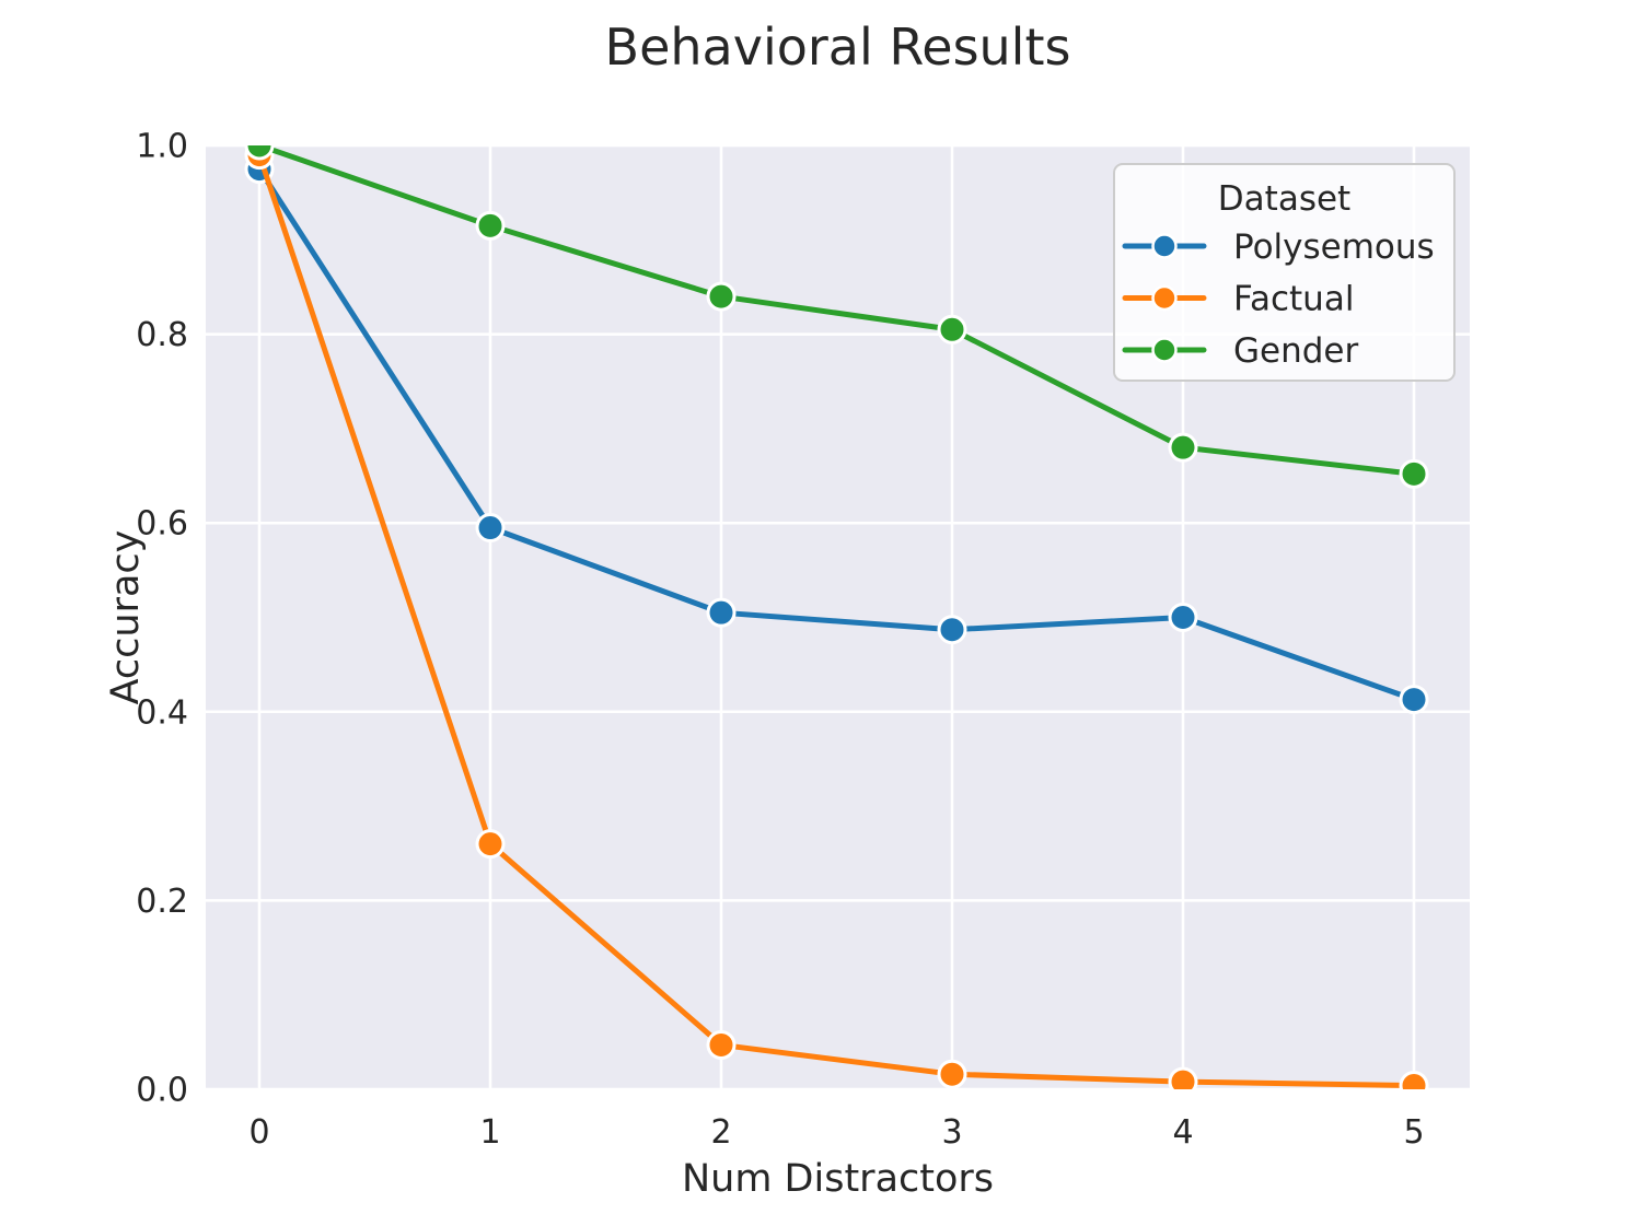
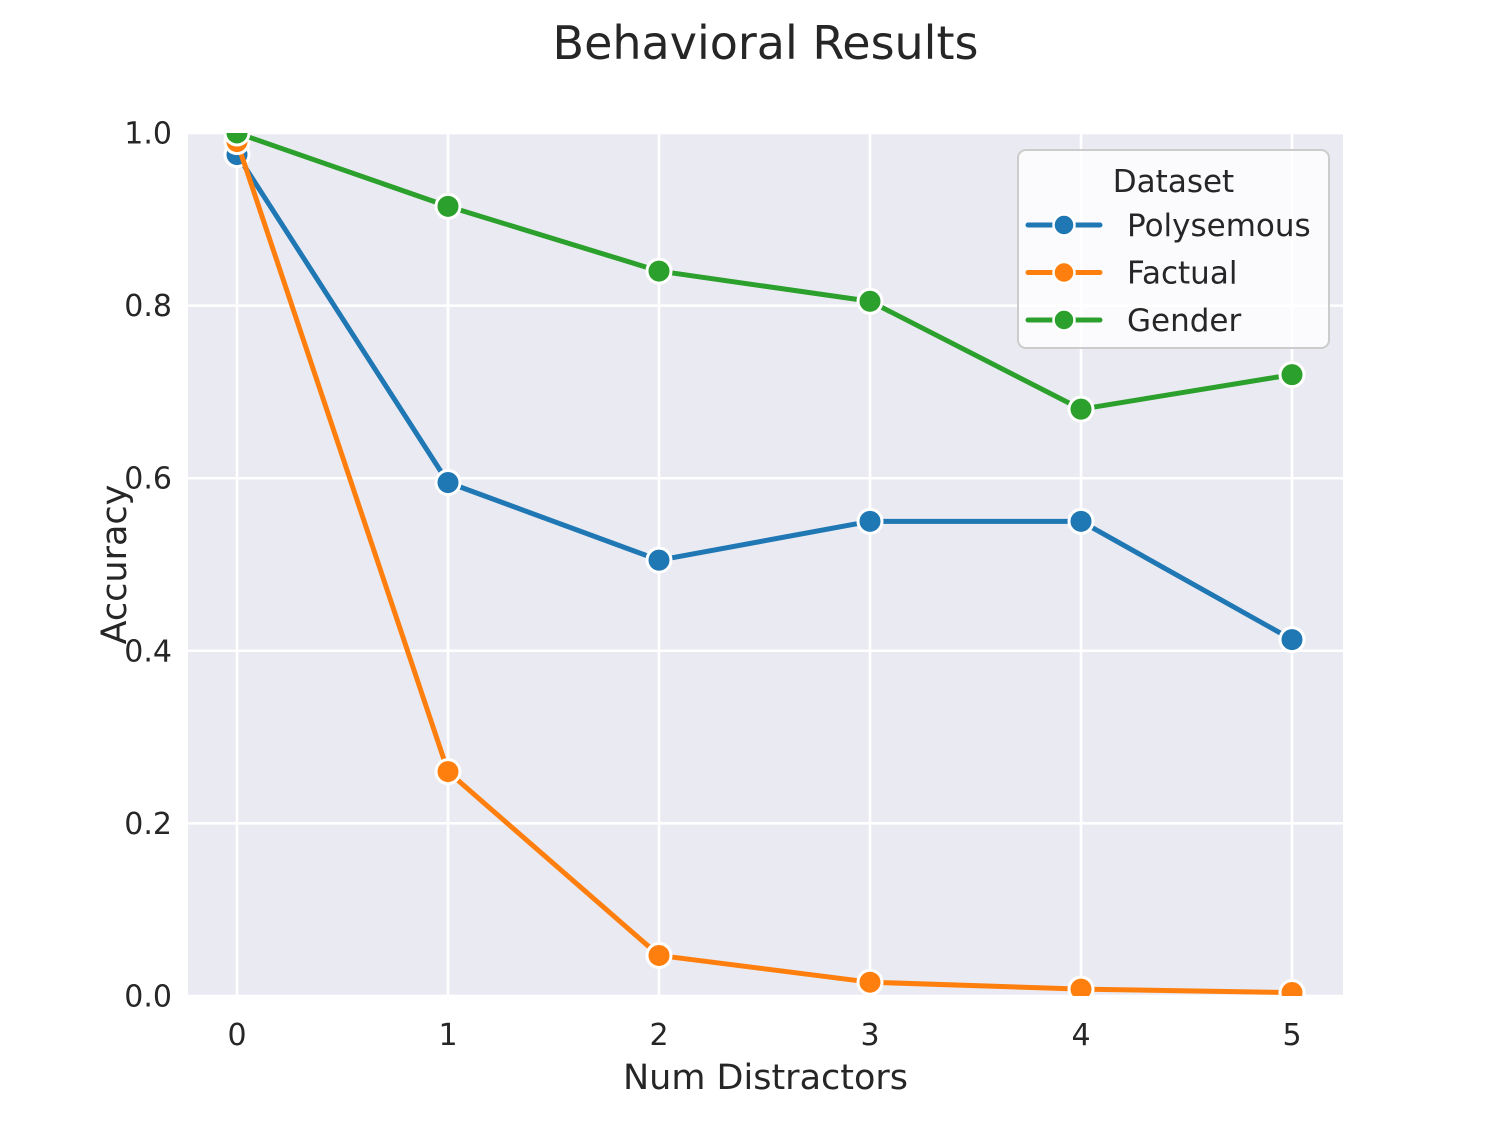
Polysemous/3: 0.49 -> 0.55
Polysemous/4: 0.50 -> 0.55
Gender/5: 0.65 -> 0.72
